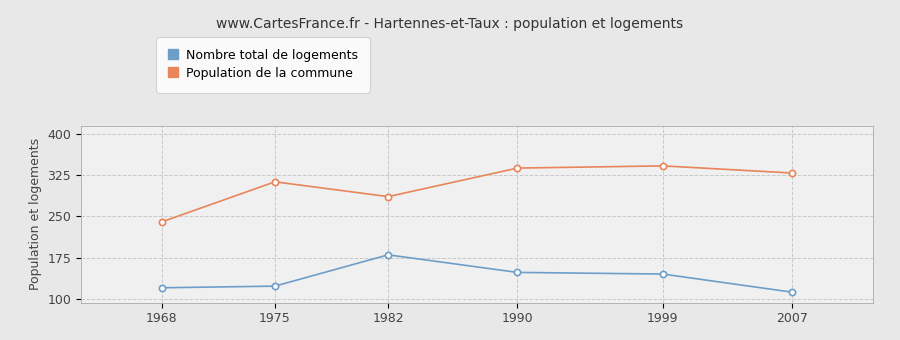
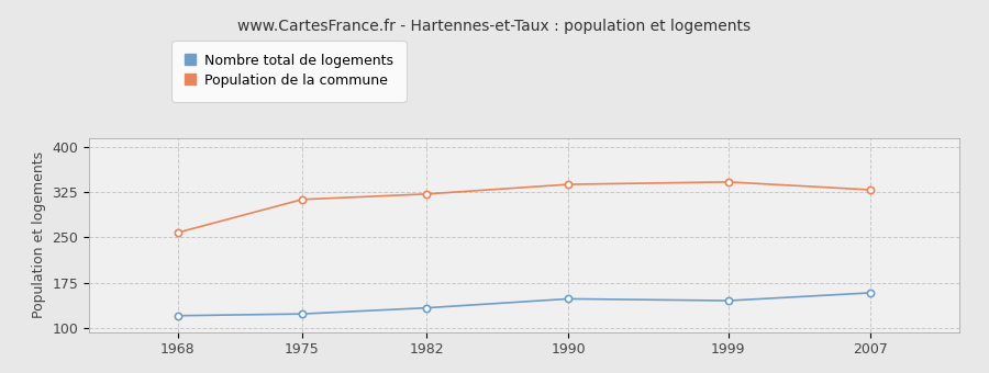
Population de la commune/1968: 240 -> 258
Nombre total de logements/1982: 180 -> 133
Population de la commune/1982: 286 -> 322
Nombre total de logements/2007: 112 -> 158
